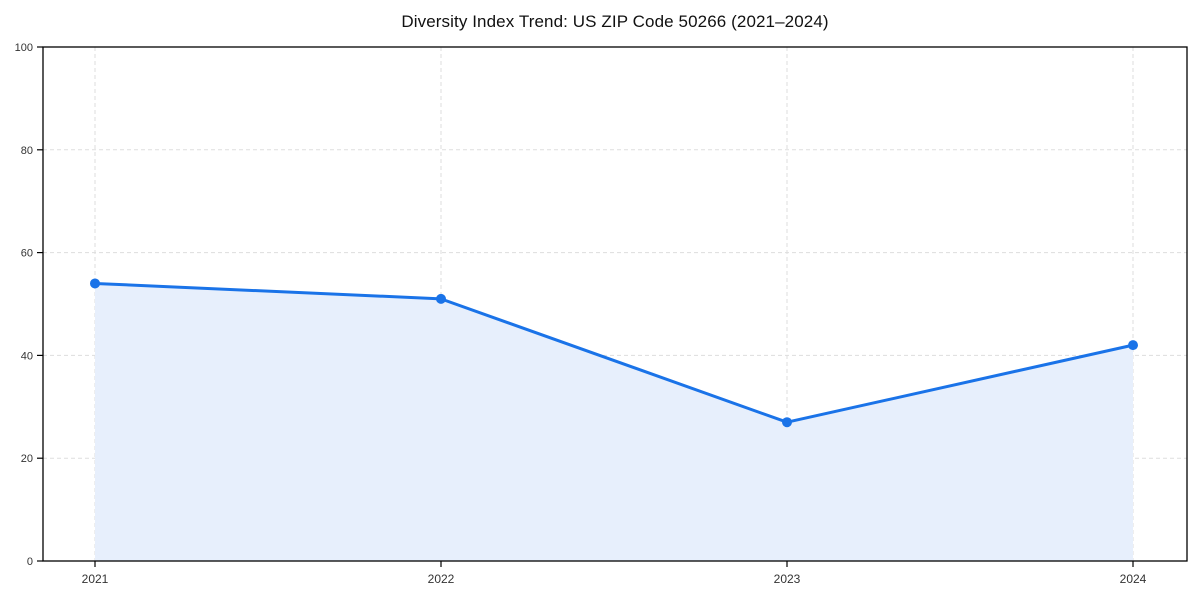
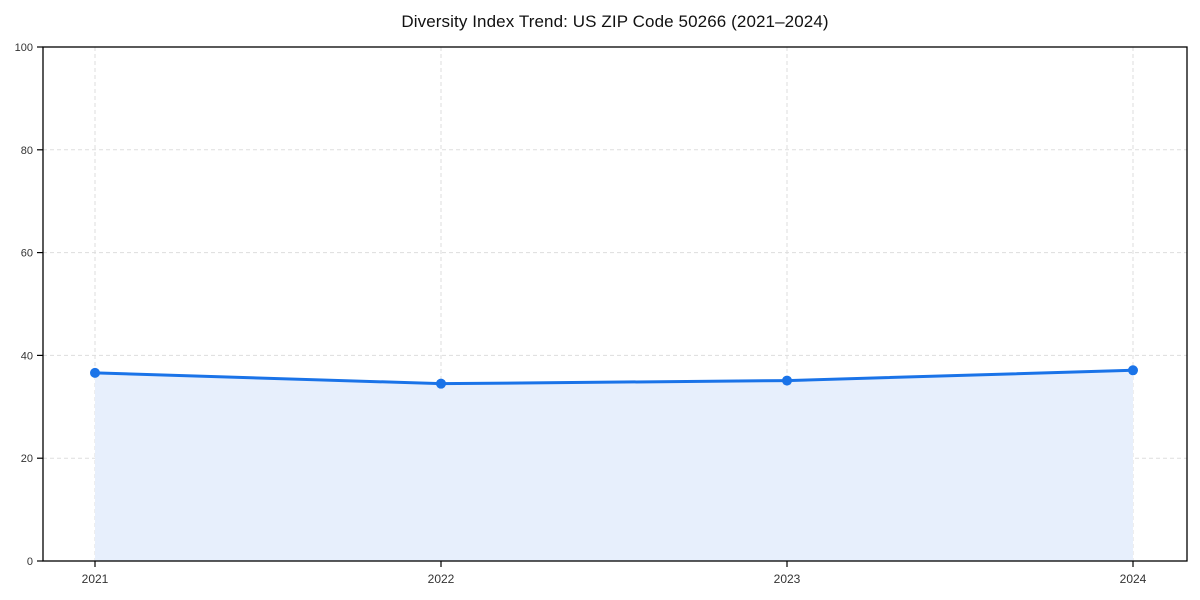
2021: 54 -> 37
2022: 51 -> 34
2023: 27 -> 35
2024: 42 -> 37
